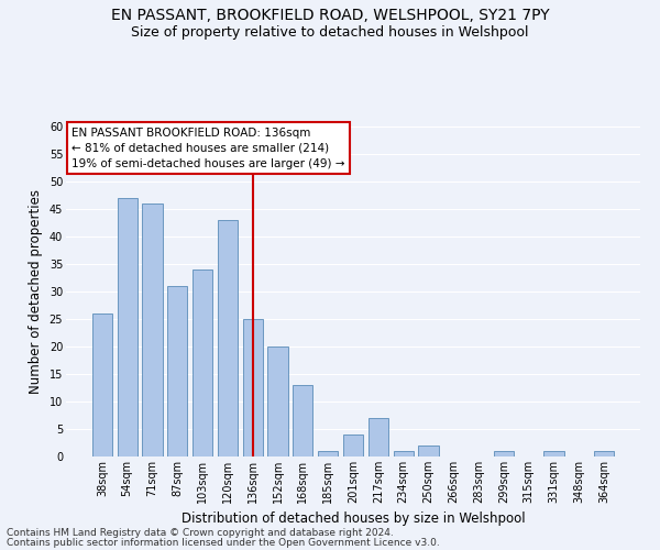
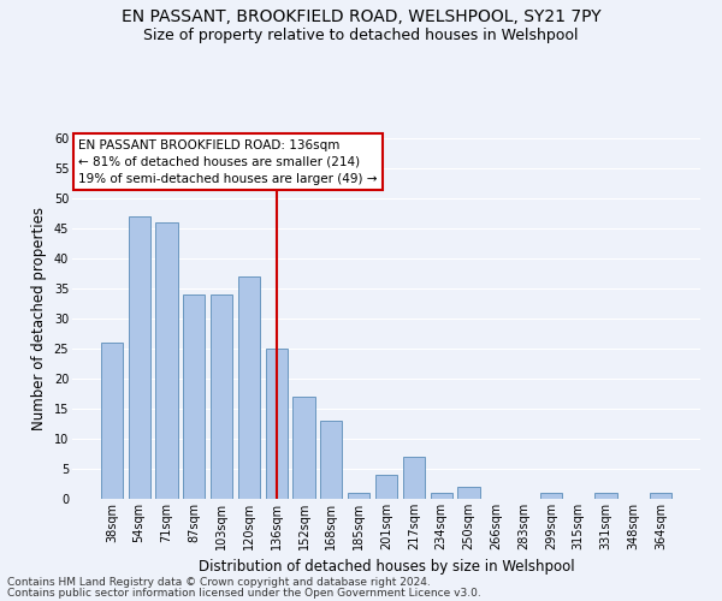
87sqm: 31 -> 34
120sqm: 43 -> 37
152sqm: 20 -> 17
